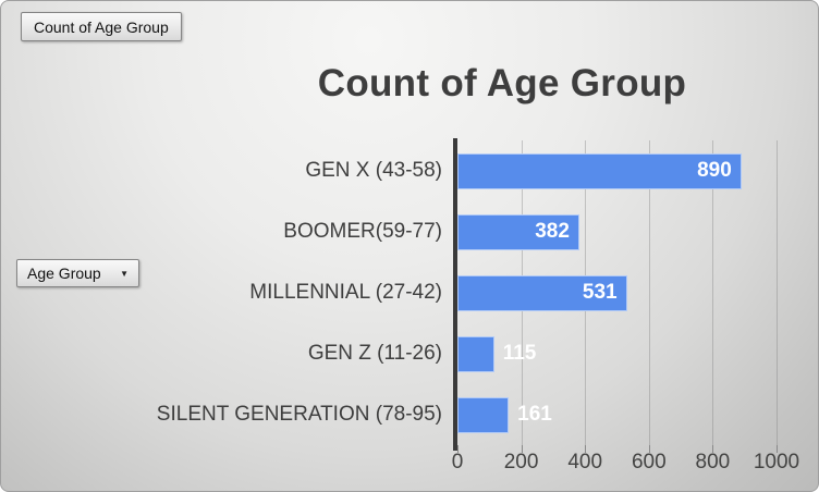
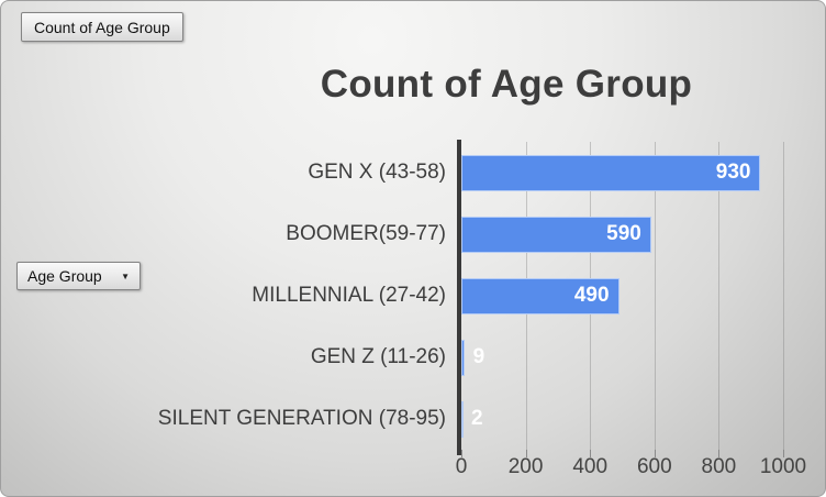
GEN X (43-58): 890 -> 930
BOOMER(59-77): 382 -> 590
MILLENNIAL (27-42): 531 -> 490
GEN Z (11-26): 115 -> 9
SILENT GENERATION (78-95): 161 -> 2
